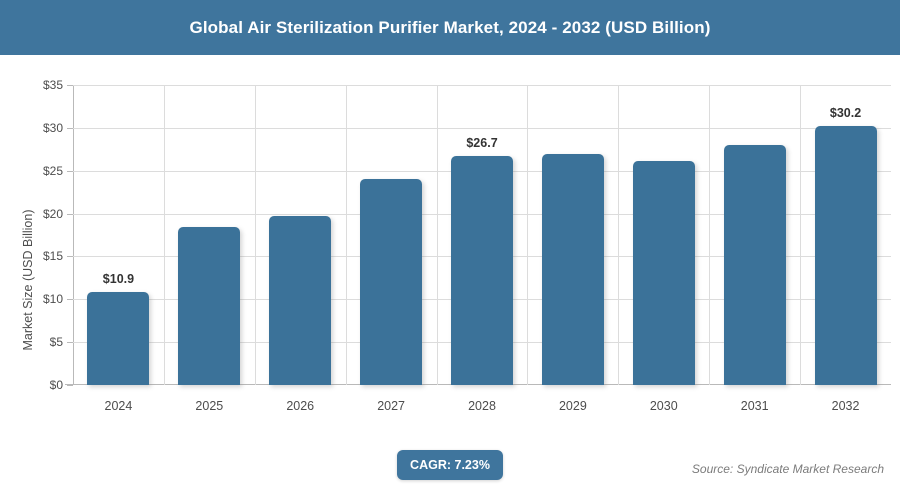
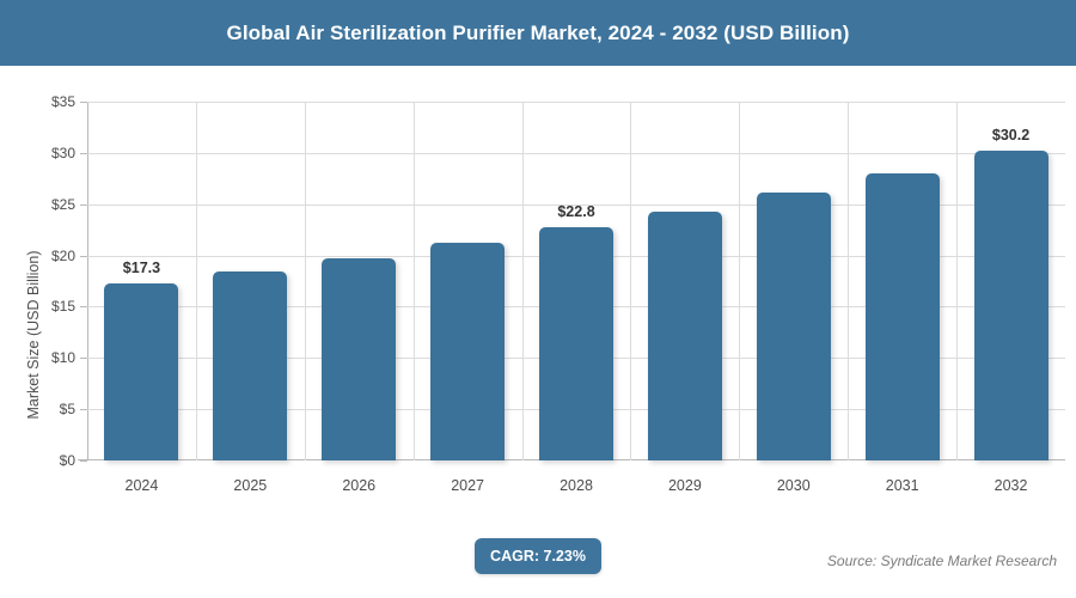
2024: $10.9 -> $17.3
2027: $24 -> $21
2028: $26.7 -> $22.8
2029: $27 -> $24
